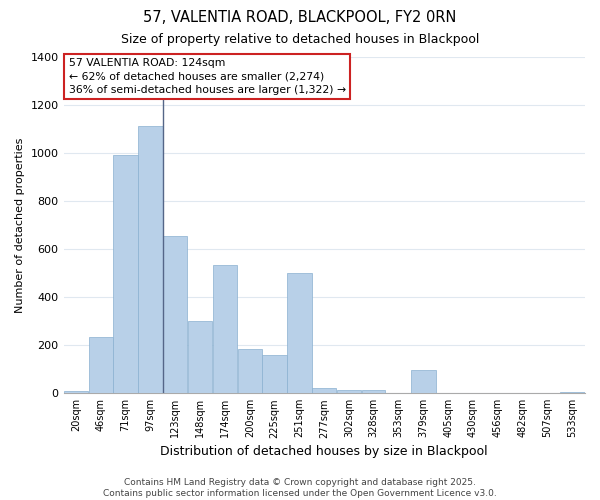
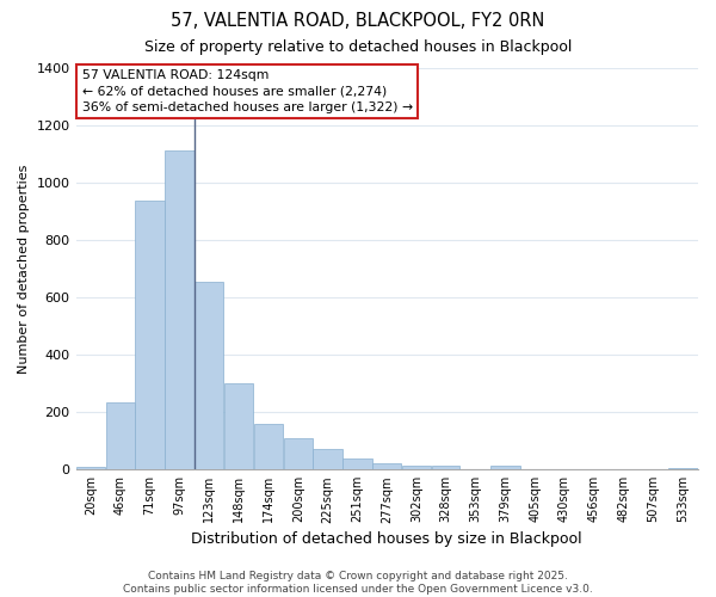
71sqm: 990 -> 935
174sqm: 535 -> 160
200sqm: 185 -> 110
225sqm: 160 -> 70
251sqm: 500 -> 40
379sqm: 95 -> 15
